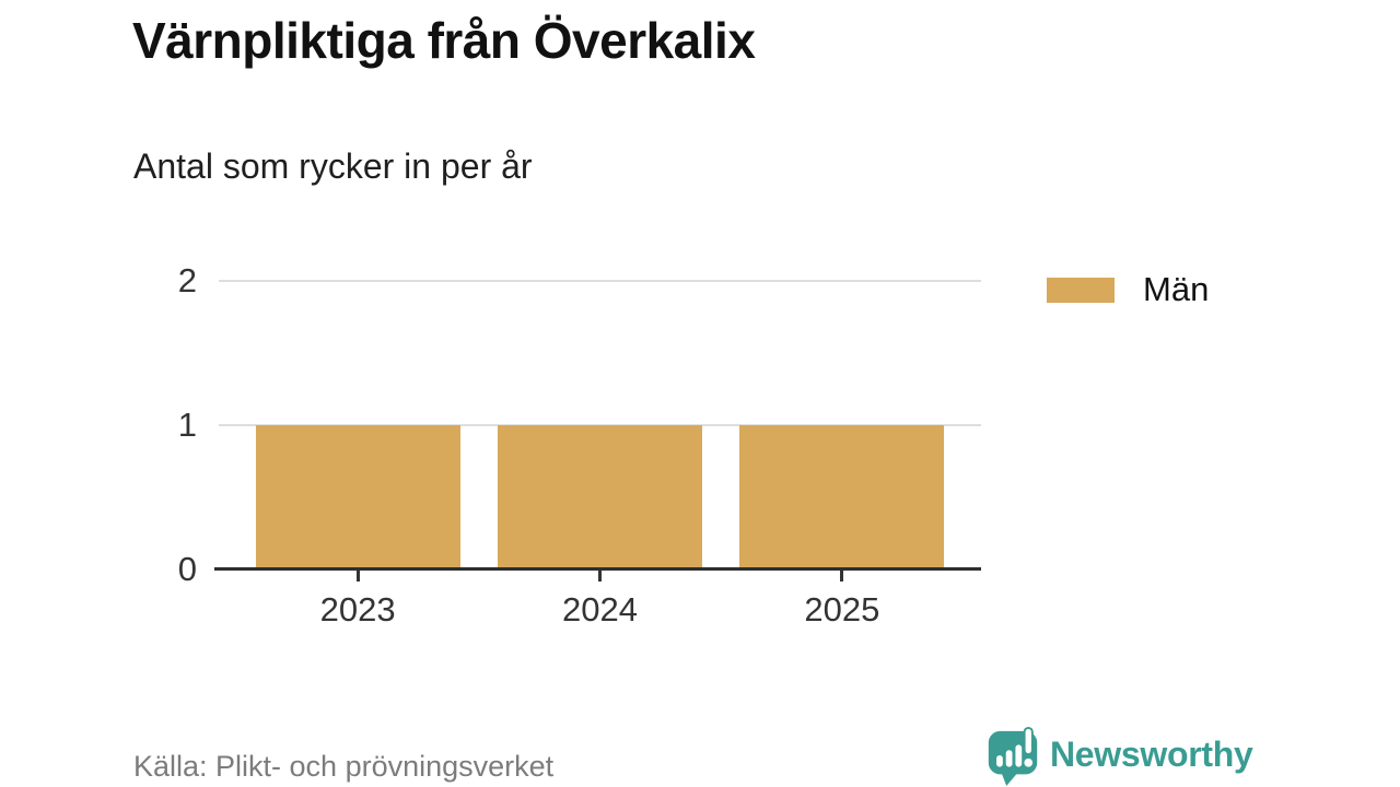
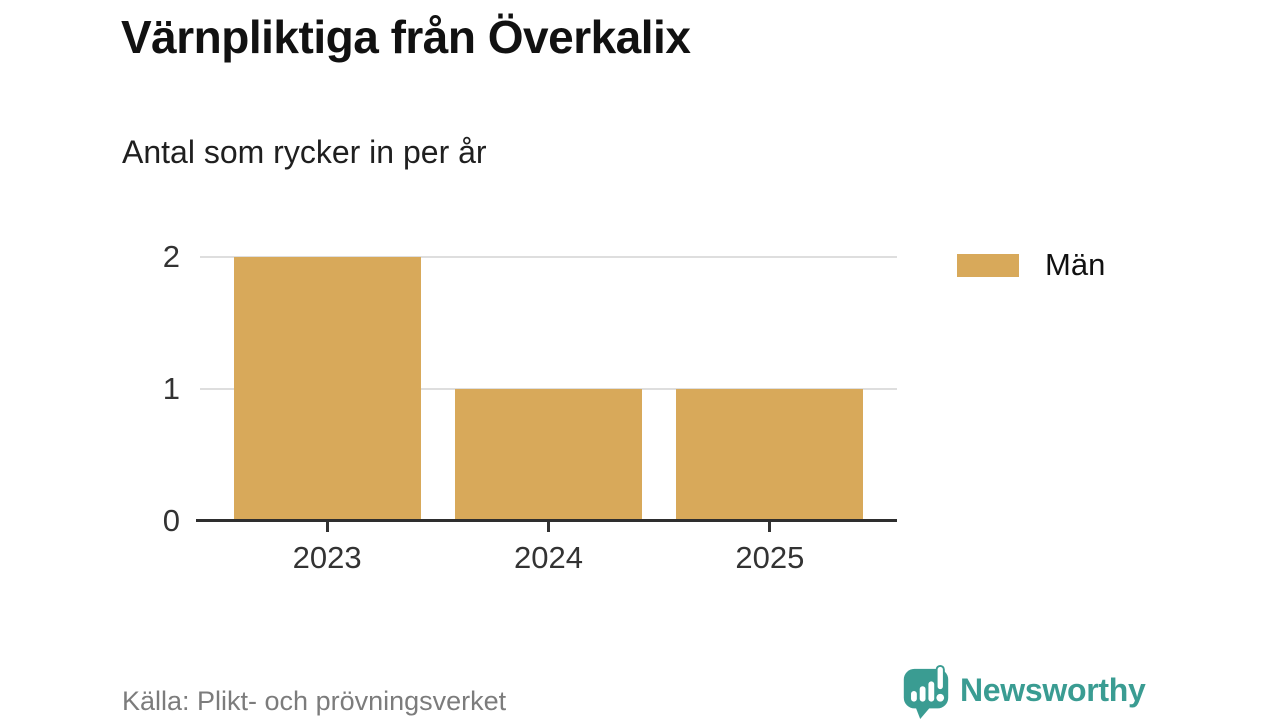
2023: 1 -> 2
